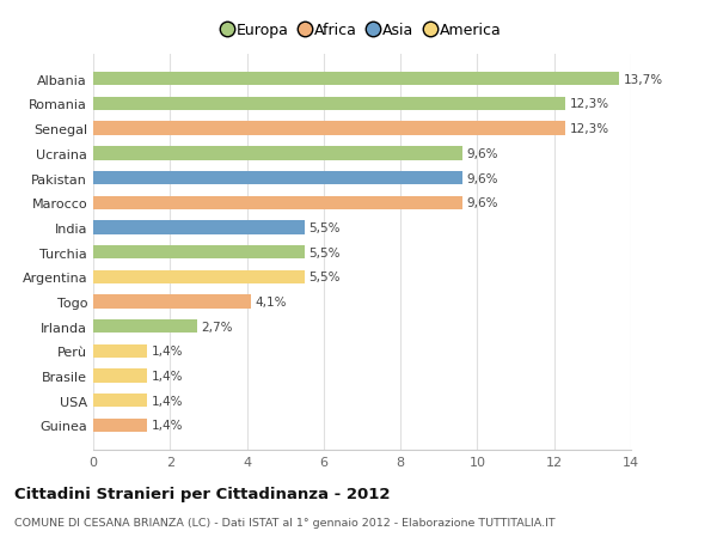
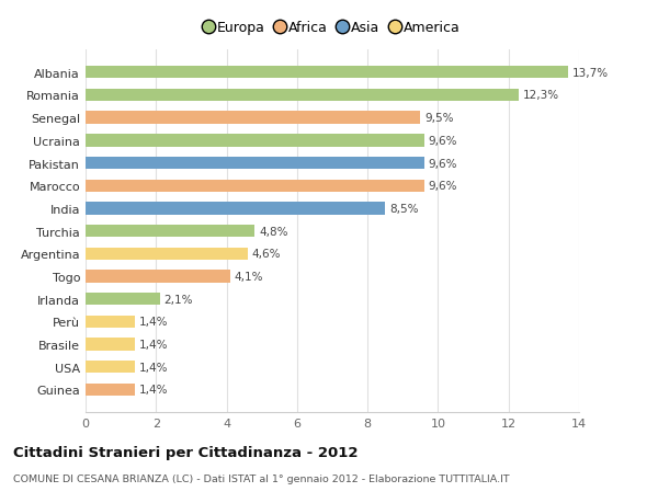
Senegal: 12,3% -> 9,5%
India: 5,5% -> 8,5%
Turchia: 5,5% -> 4,8%
Argentina: 5,5% -> 4,6%
Irlanda: 2,7% -> 2,1%
